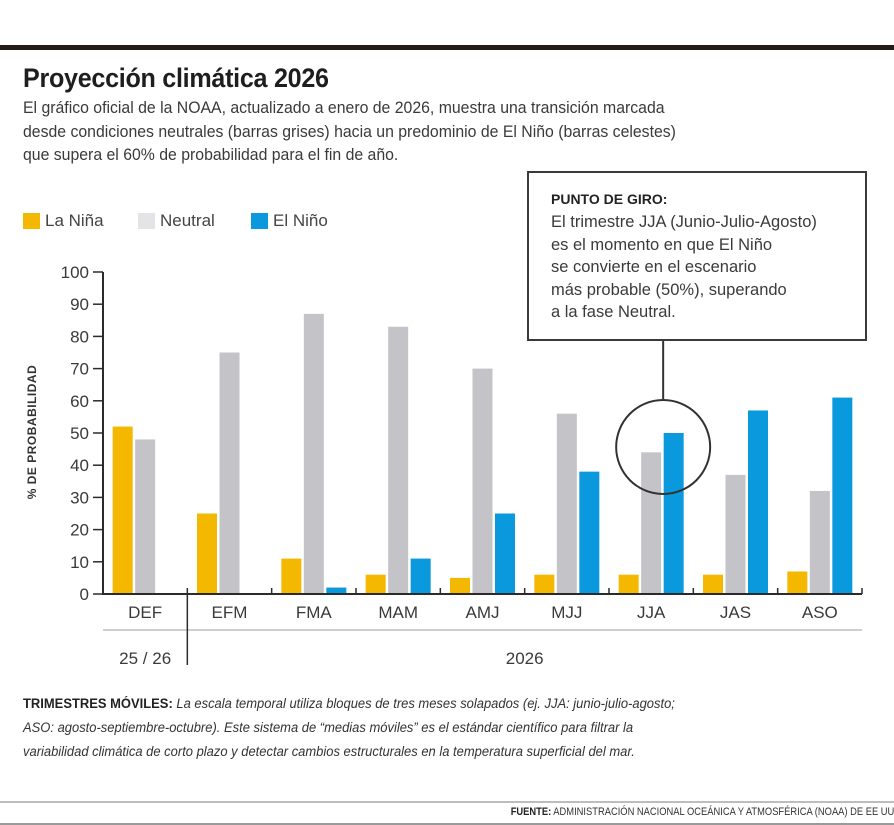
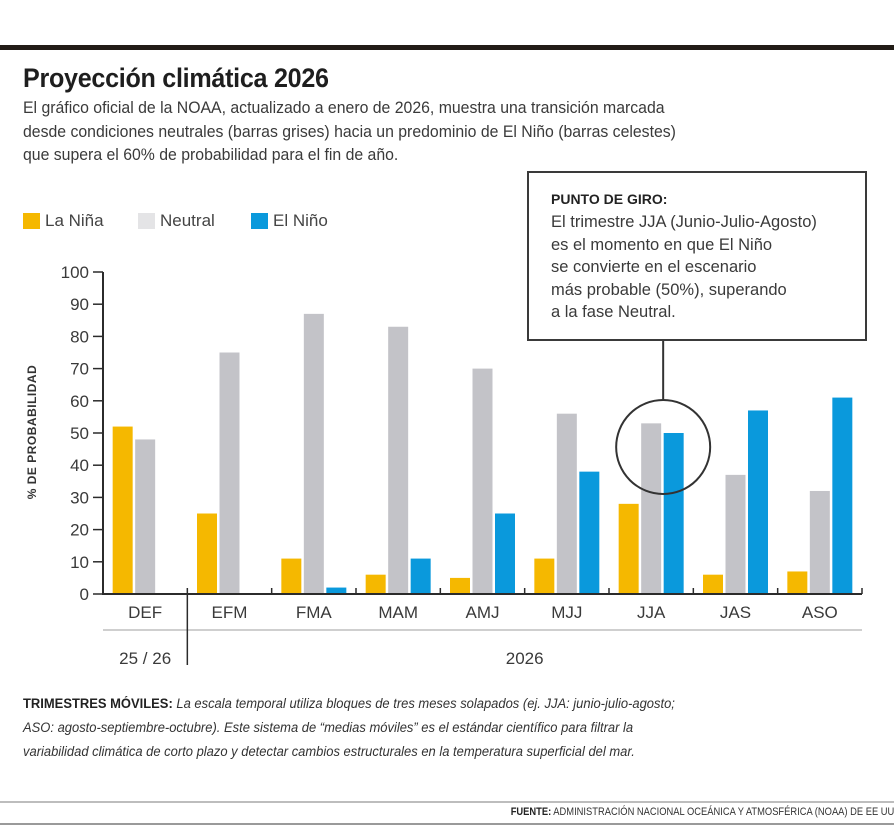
La Niña/MJJ: 6 -> 11
La Niña/JJA: 6 -> 28
Neutral/JJA: 44 -> 53
